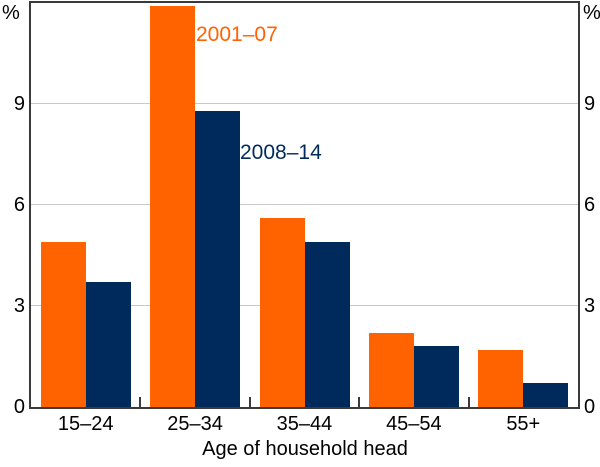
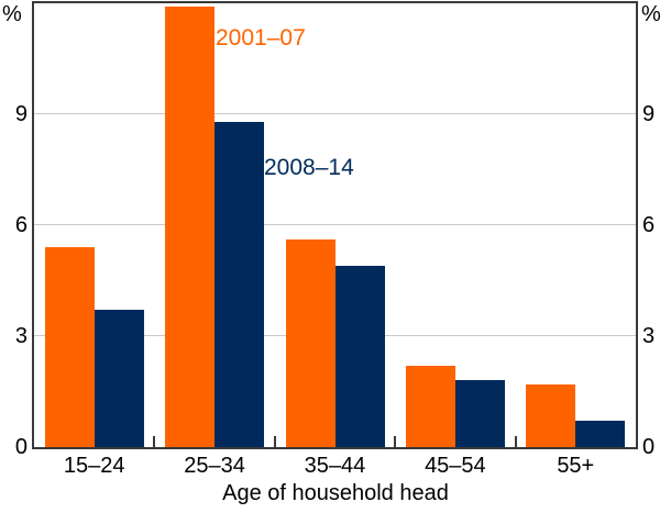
2001–07/15–24: 4.9 -> 5.4
